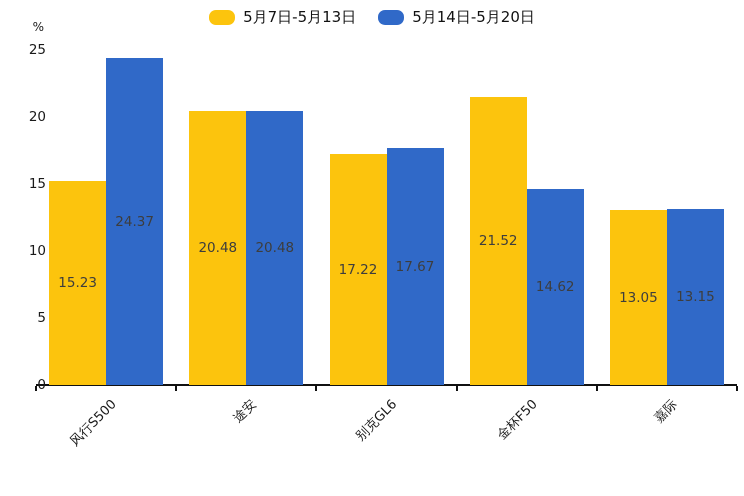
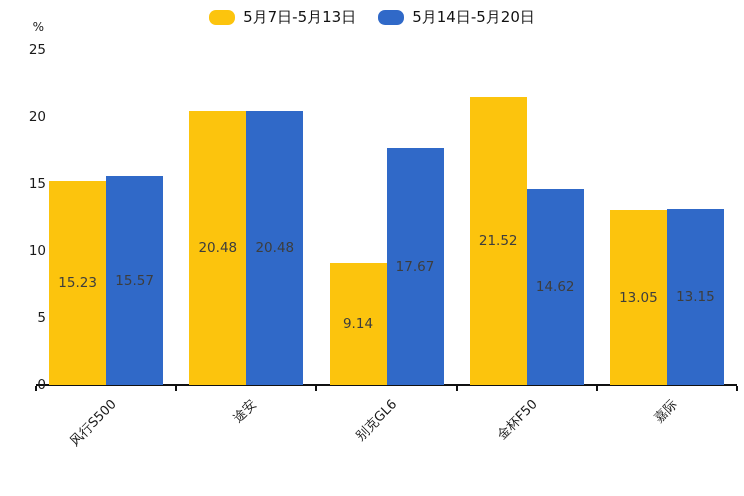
5月14日-5月20日/风行S500: 24.37 -> 15.57
5月7日-5月13日/别克GL6: 17.22 -> 9.14
